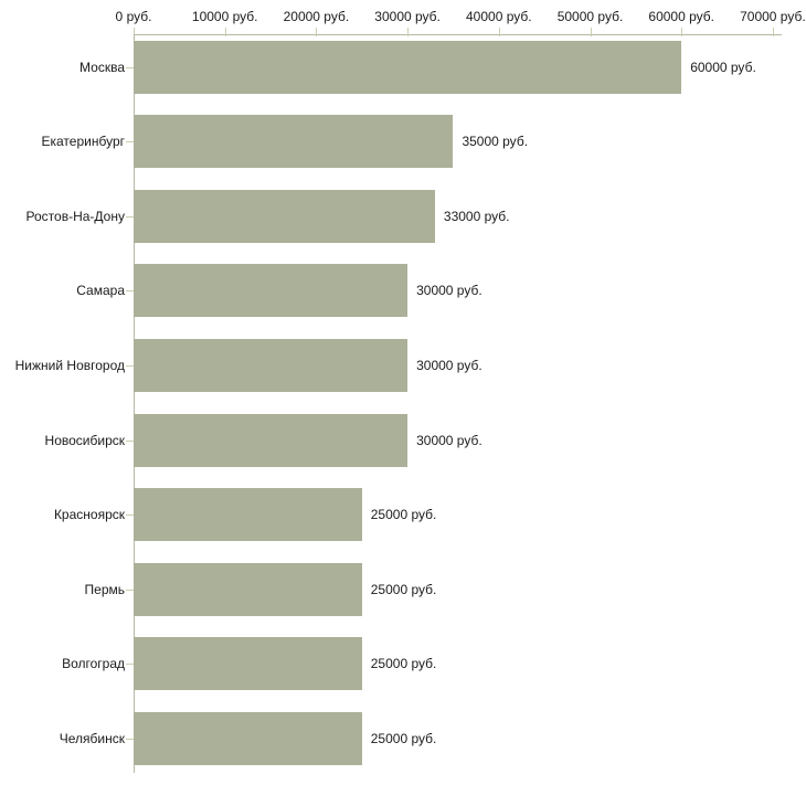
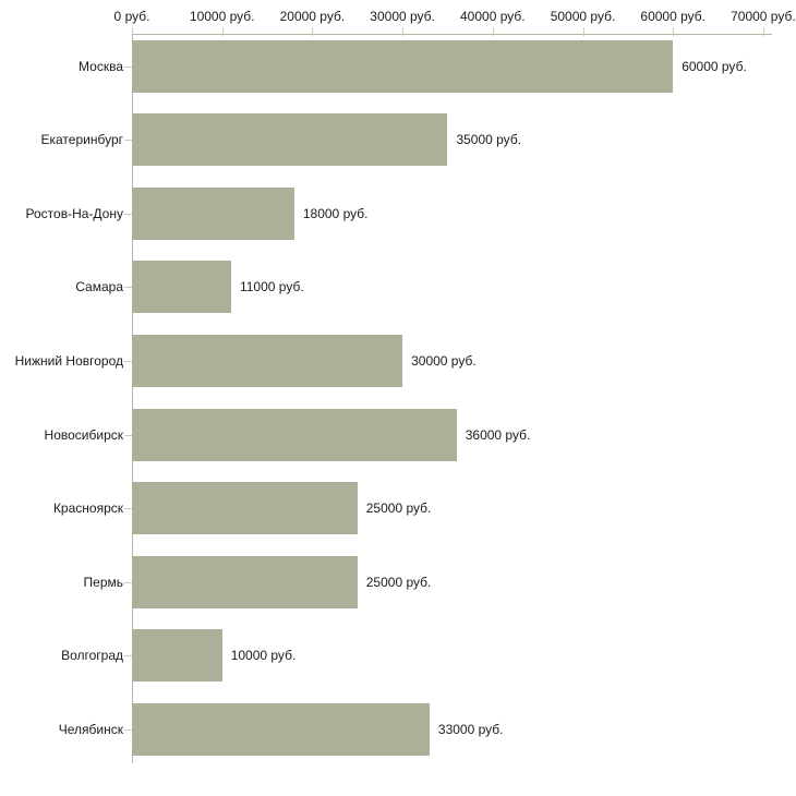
Ростов-На-Дону: 33000 -> 18000
Самара: 30000 -> 11000
Новосибирск: 30000 -> 36000
Волгоград: 25000 -> 10000
Челябинск: 25000 -> 33000
